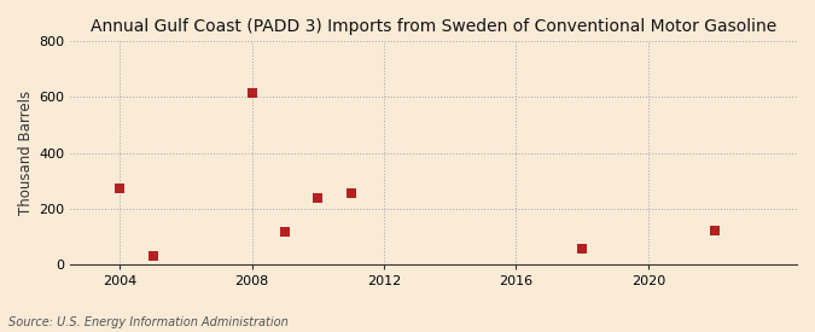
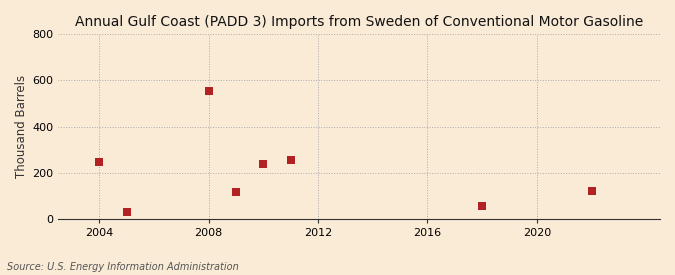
2004: 275 -> 245
2008: 615 -> 555
